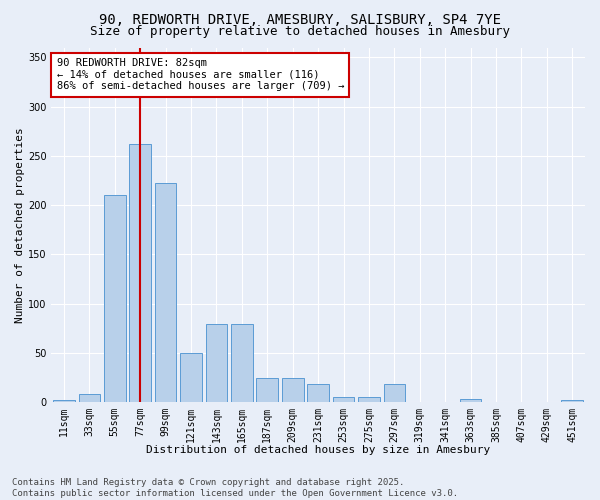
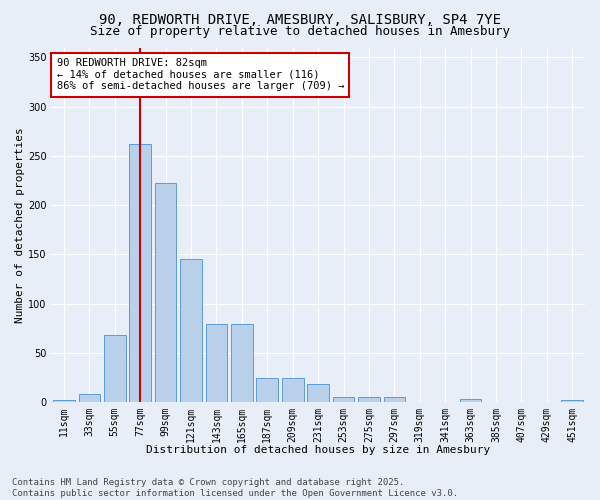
55sqm: 210 -> 68
121sqm: 50 -> 145
297sqm: 18 -> 5
